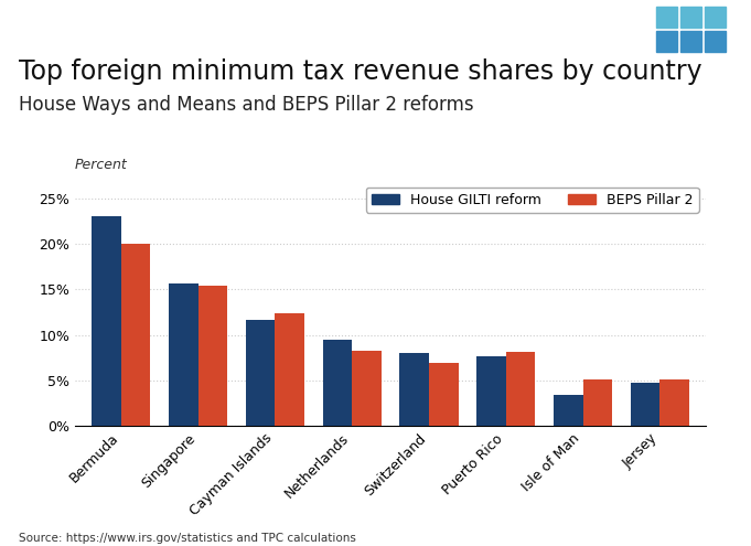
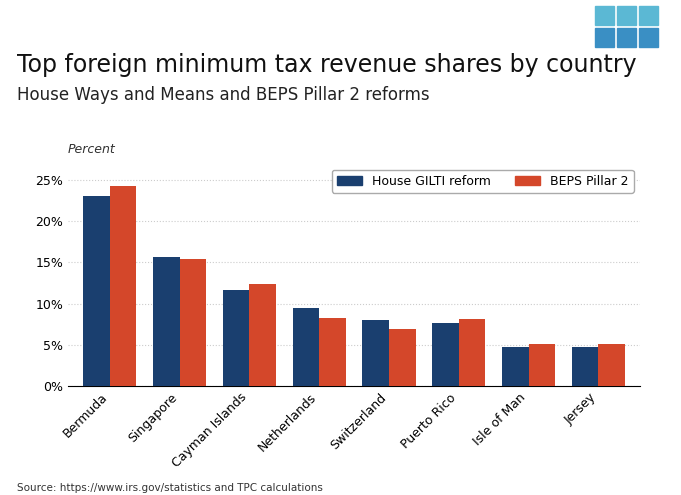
BEPS Pillar 2/Bermuda: 20.0% -> 24.3%
House GILTI reform/Isle of Man: 3.4% -> 4.8%
